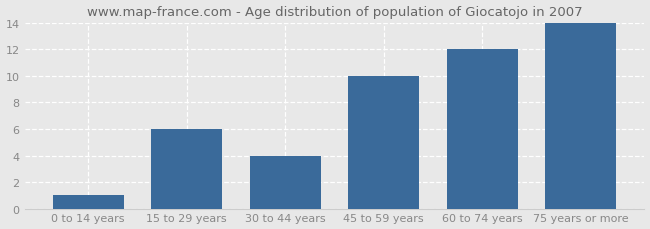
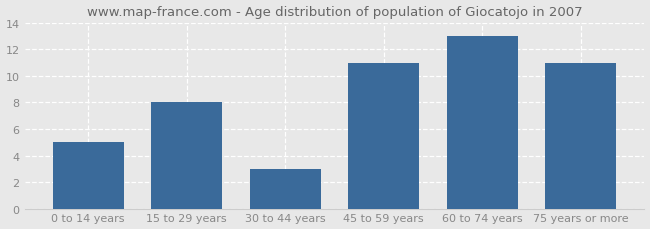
0 to 14 years: 1 -> 5
15 to 29 years: 6 -> 8
30 to 44 years: 4 -> 3
45 to 59 years: 10 -> 11
60 to 74 years: 12 -> 13
75 years or more: 14 -> 11
